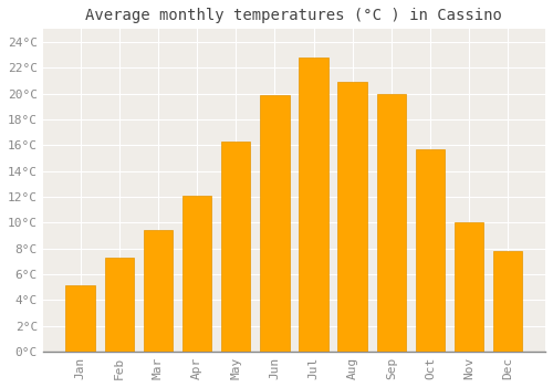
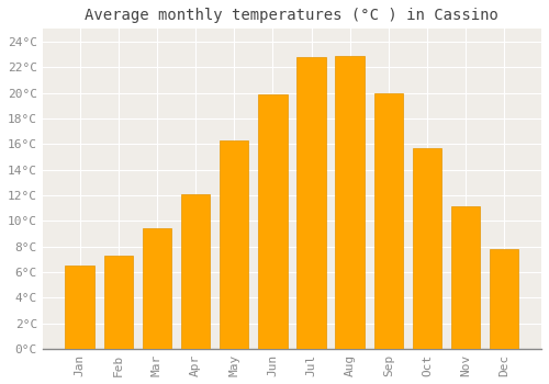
Jan: 5.1°C -> 6.5°C
Aug: 20.9°C -> 22.9°C
Nov: 10.0°C -> 11.1°C
